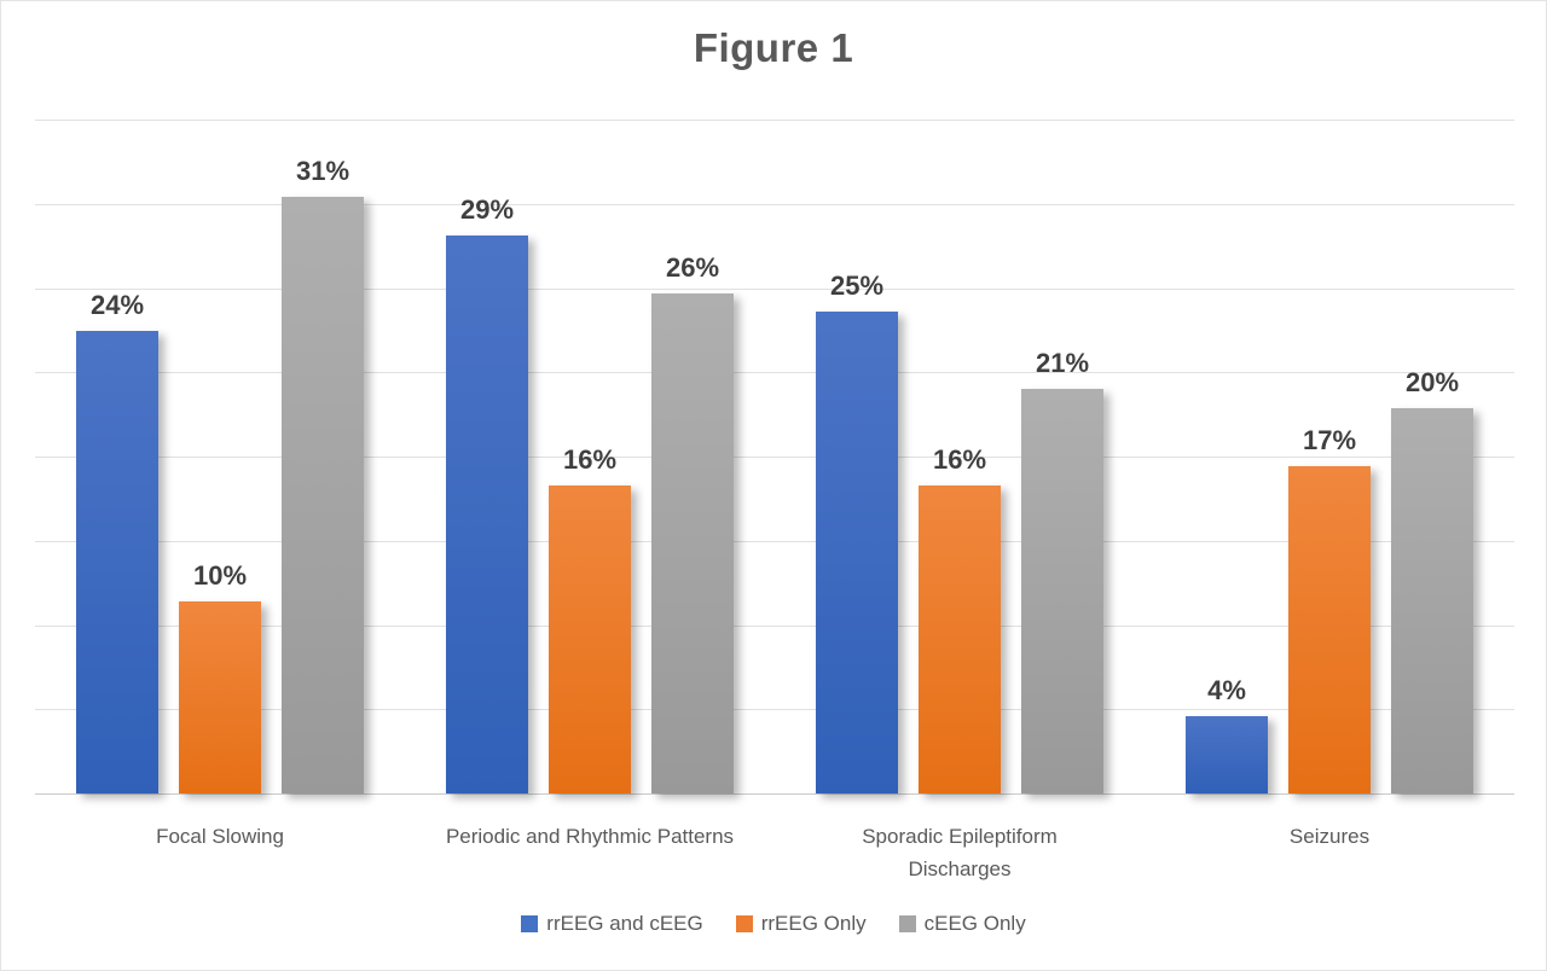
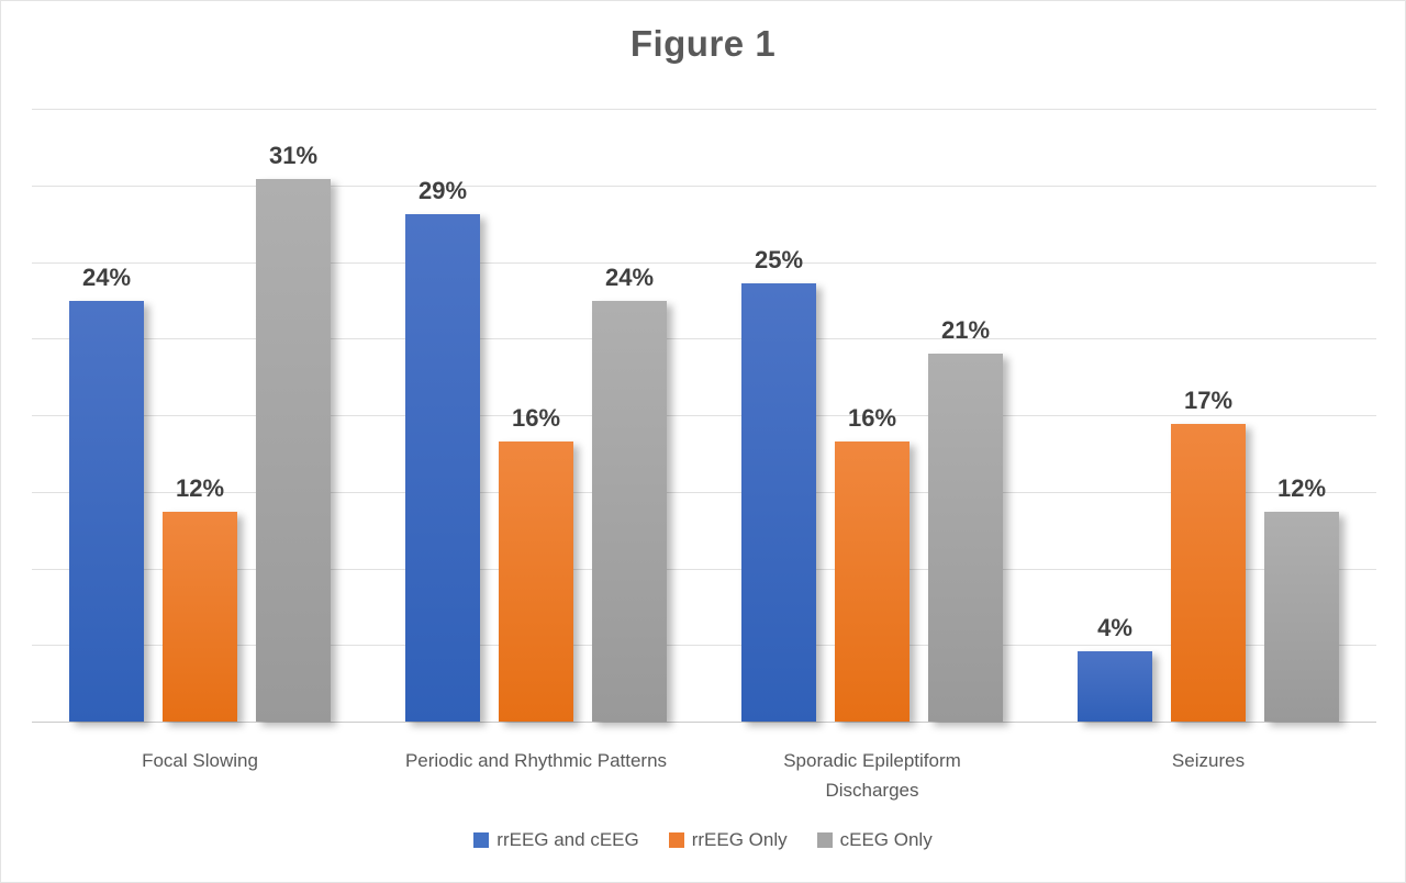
rrEEG Only/Focal Slowing: 10% -> 12%
cEEG Only/Periodic and Rhythmic Patterns: 26% -> 24%
cEEG Only/Seizures: 20% -> 12%
